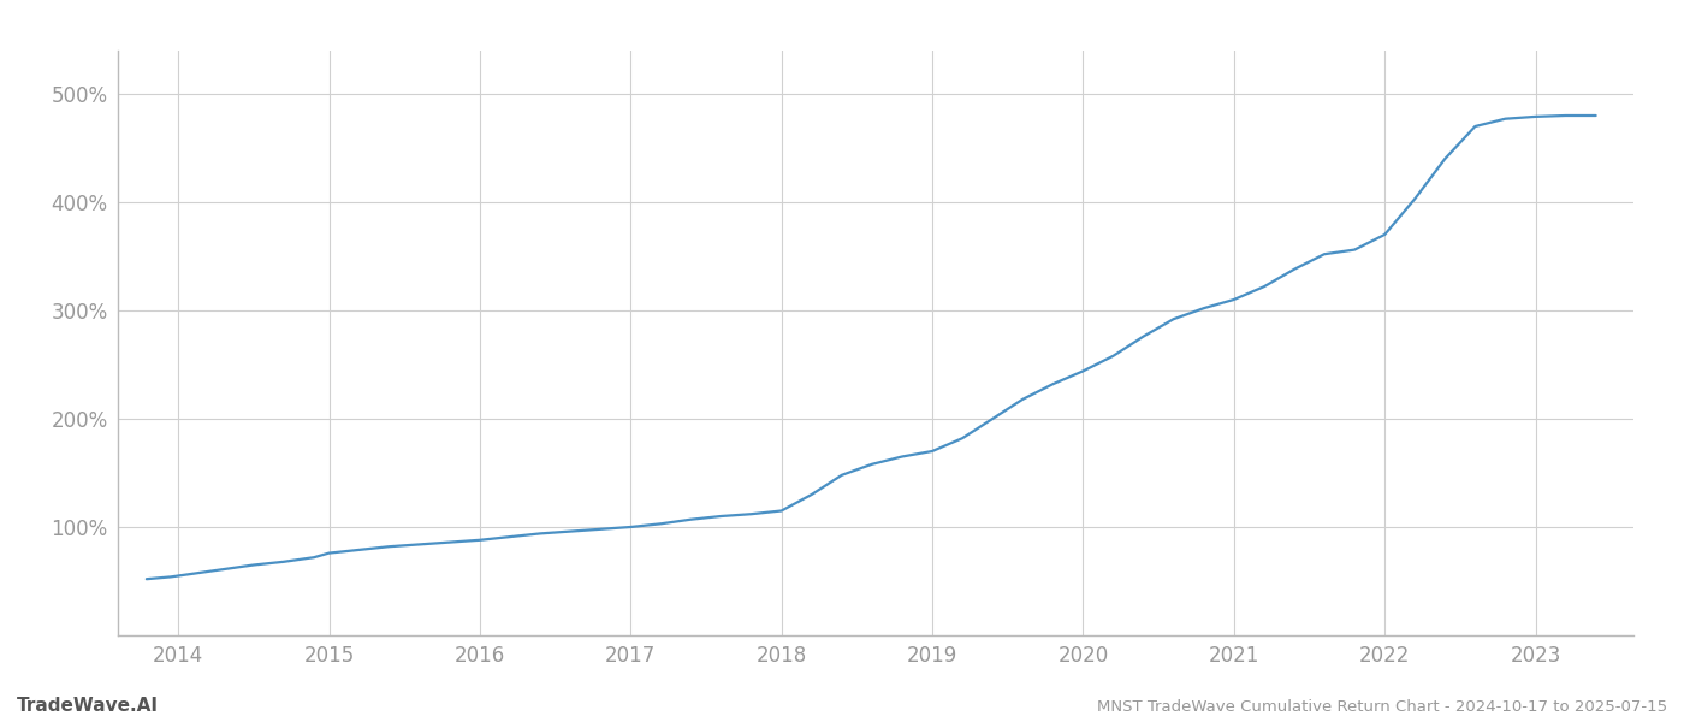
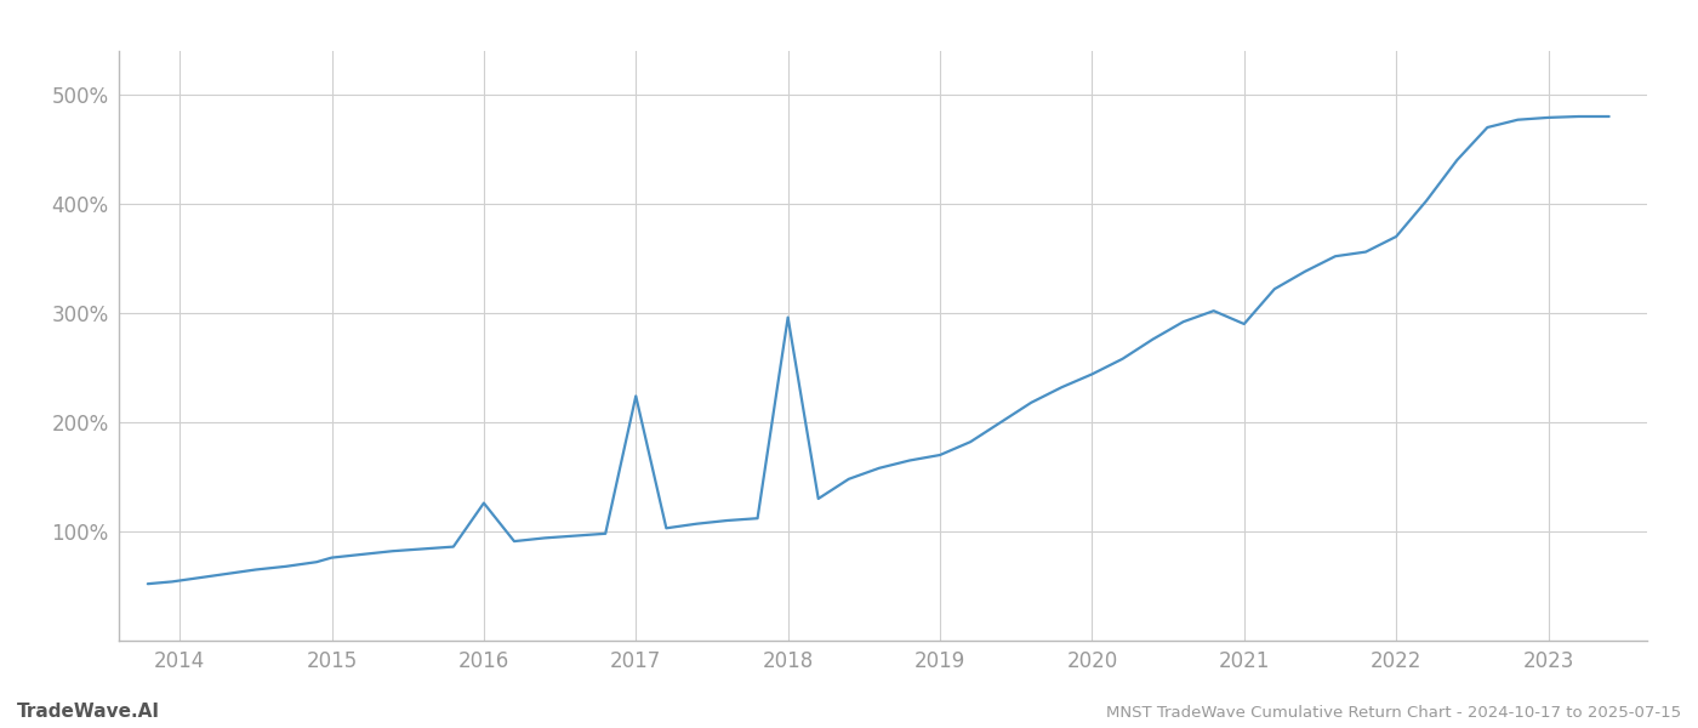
2016: 88% -> 126%
2017: 100% -> 224%
2018: 115% -> 296%
2021: 310% -> 290%
